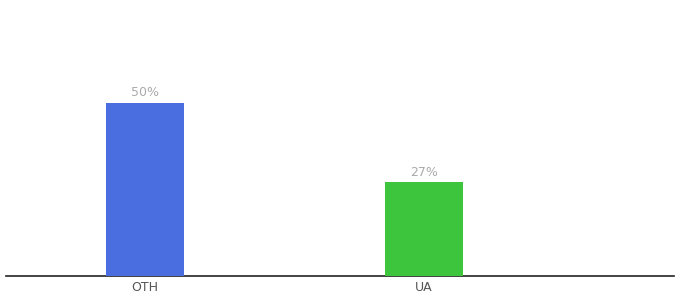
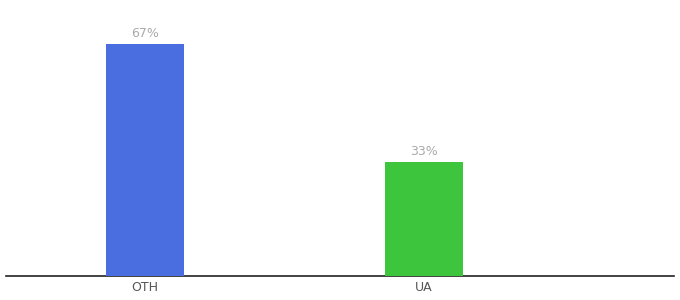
OTH: 50% -> 67%
UA: 27% -> 33%
